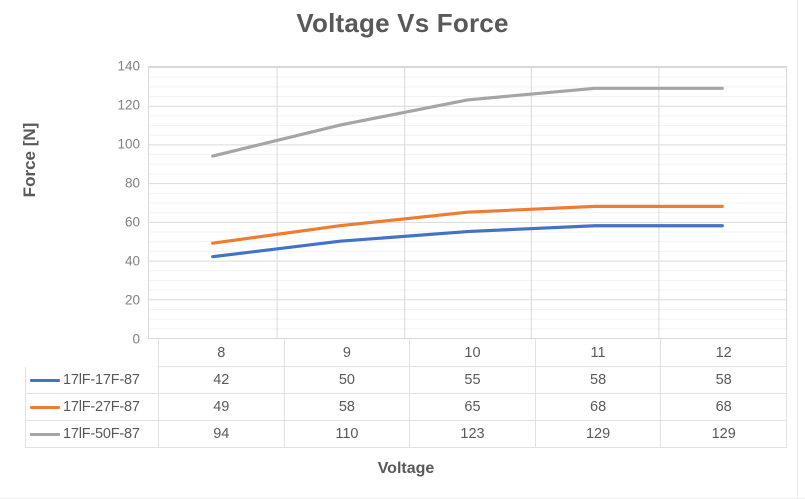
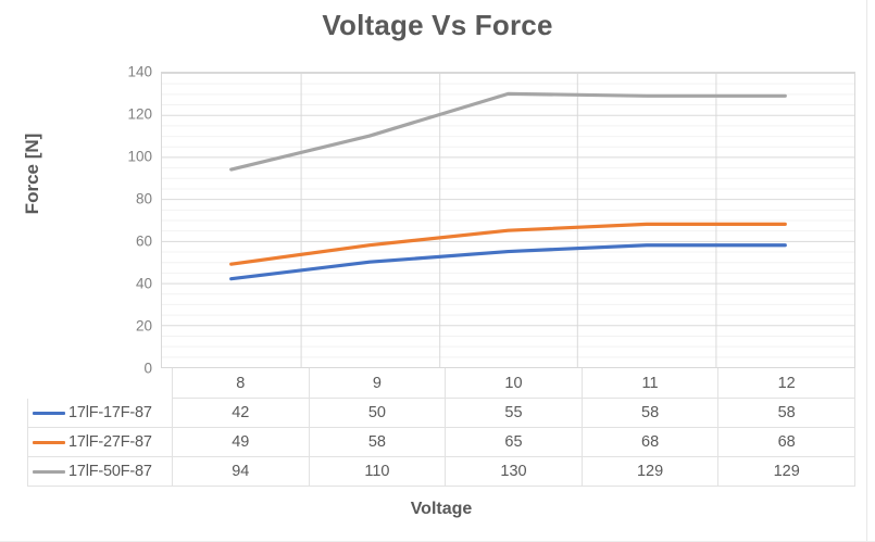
17lF-50F-87/10: 123 -> 130
